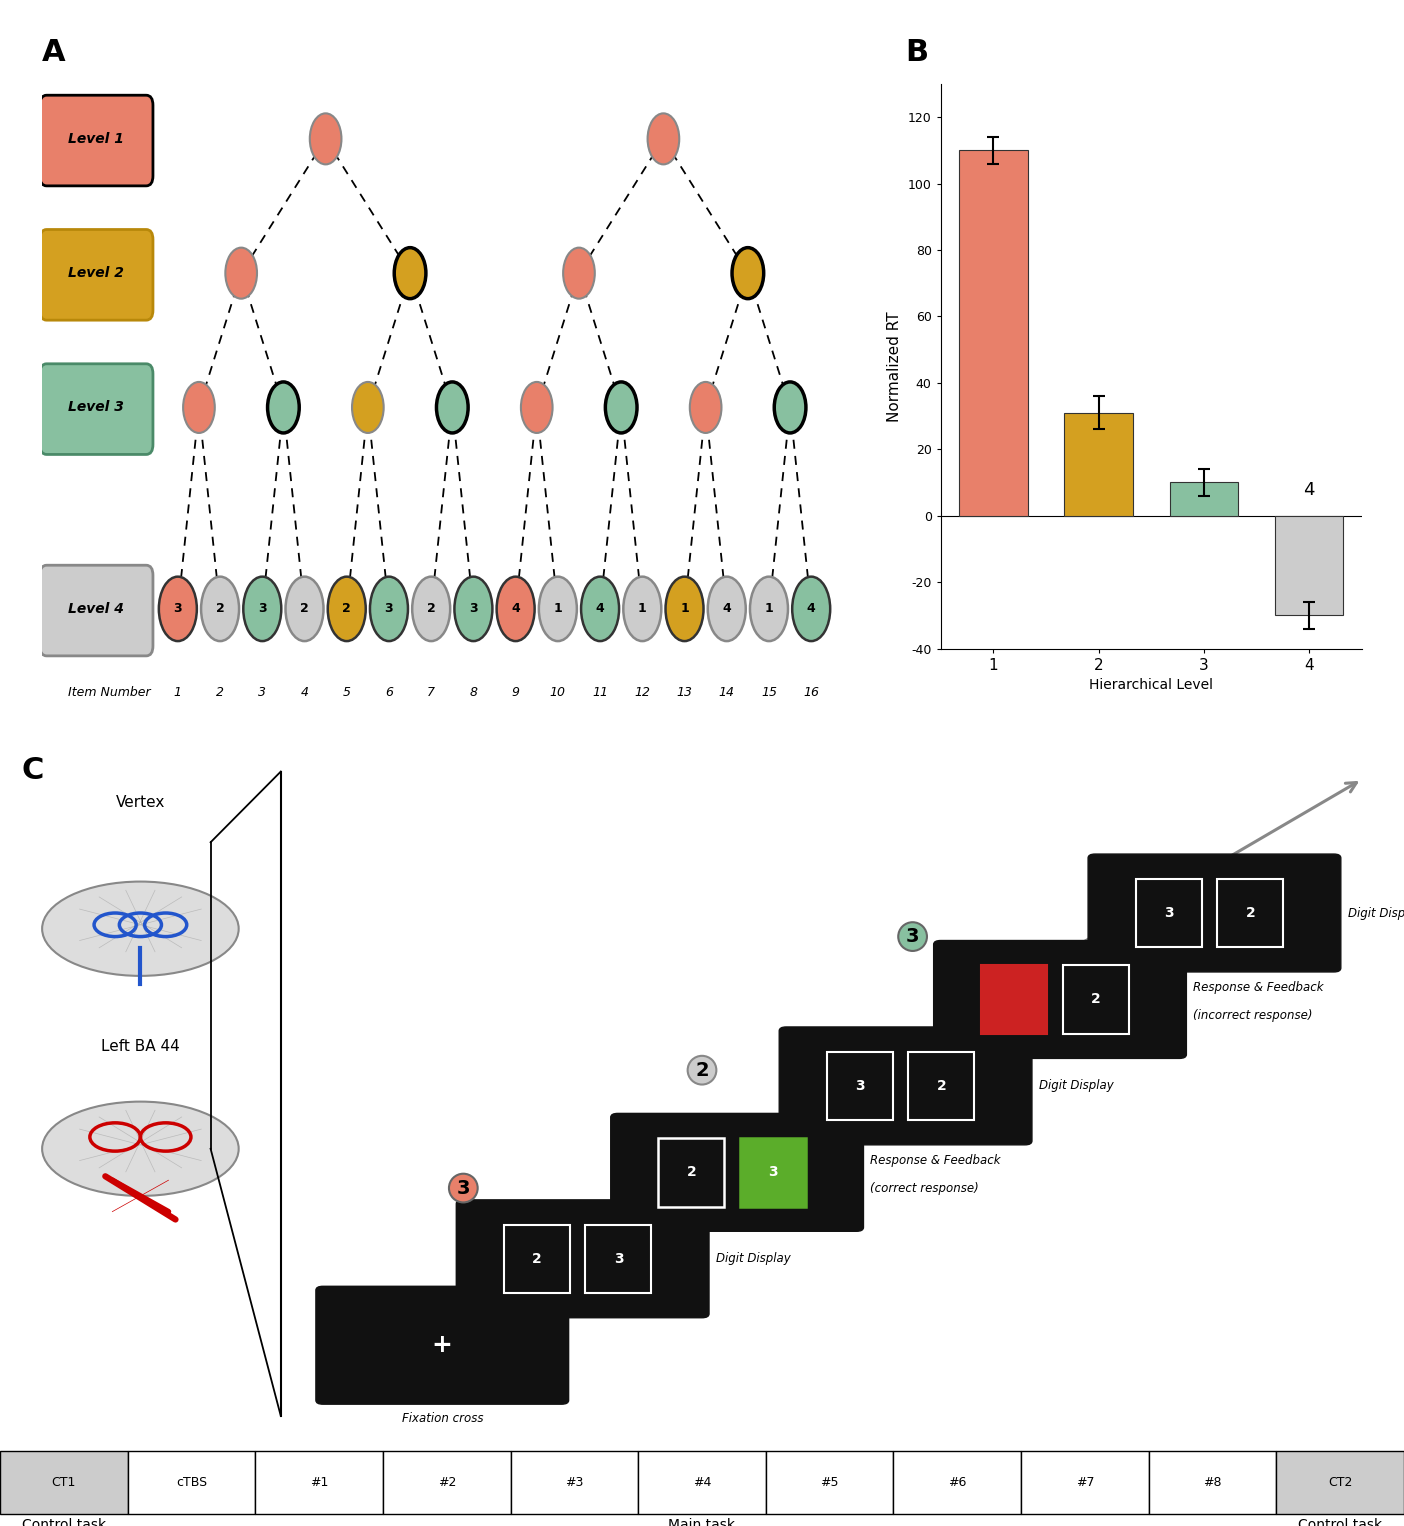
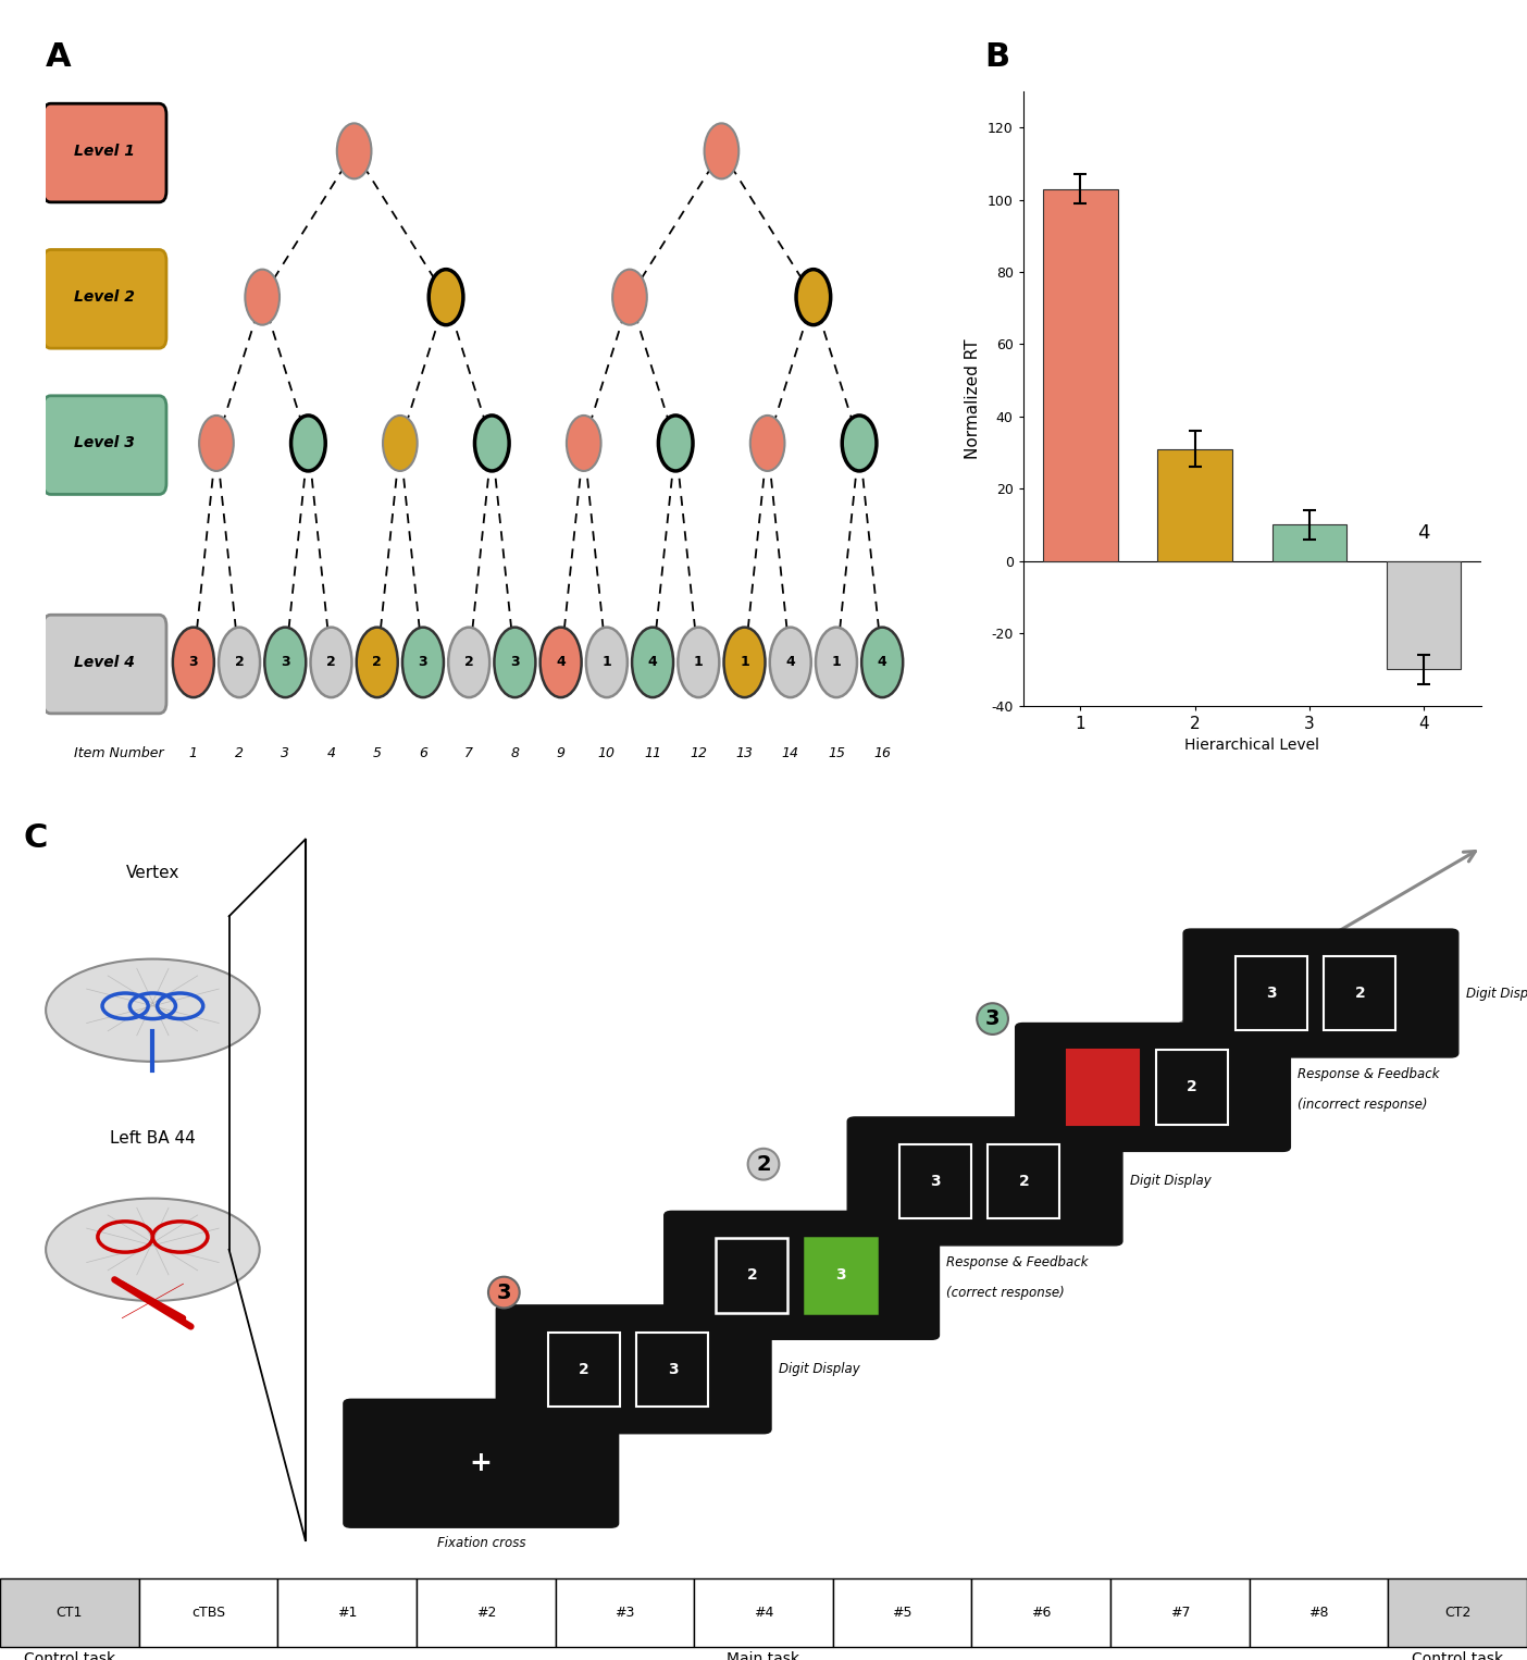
1: 110 -> 103
